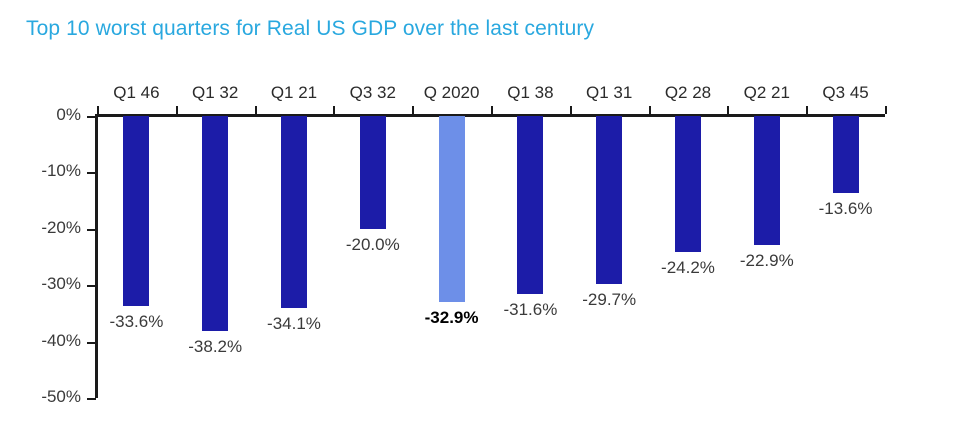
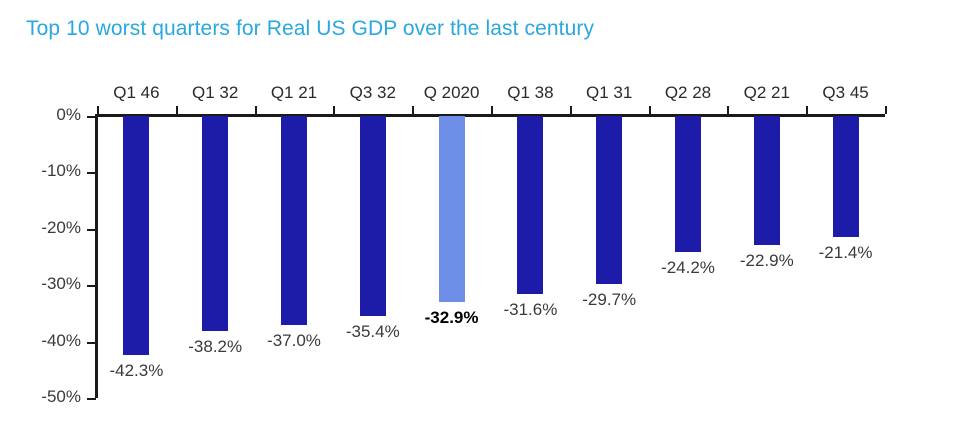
Q1 46: -33.6% -> -42.3%
Q1 21: -34.1% -> -37.0%
Q3 32: -20.0% -> -35.4%
Q3 45: -13.6% -> -21.4%
